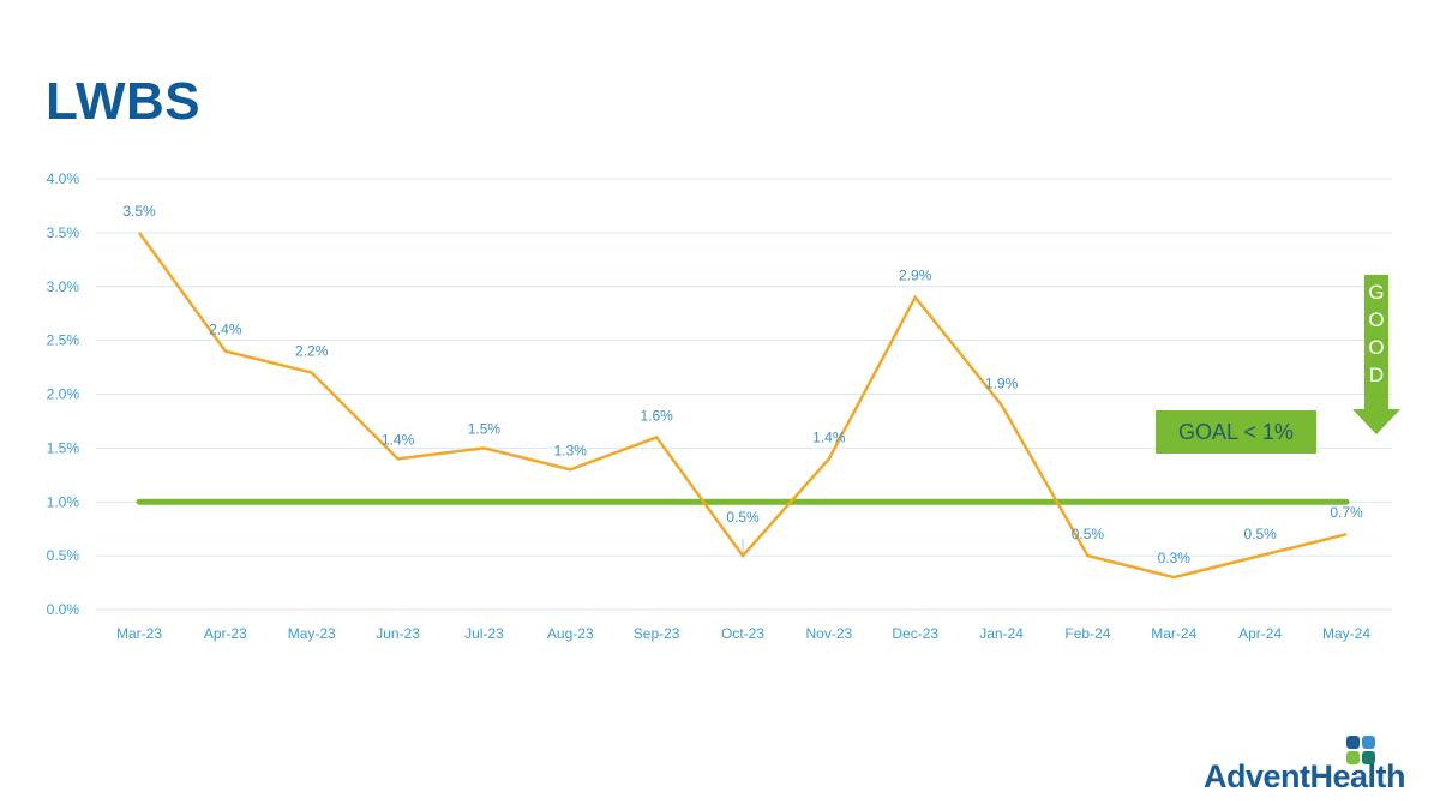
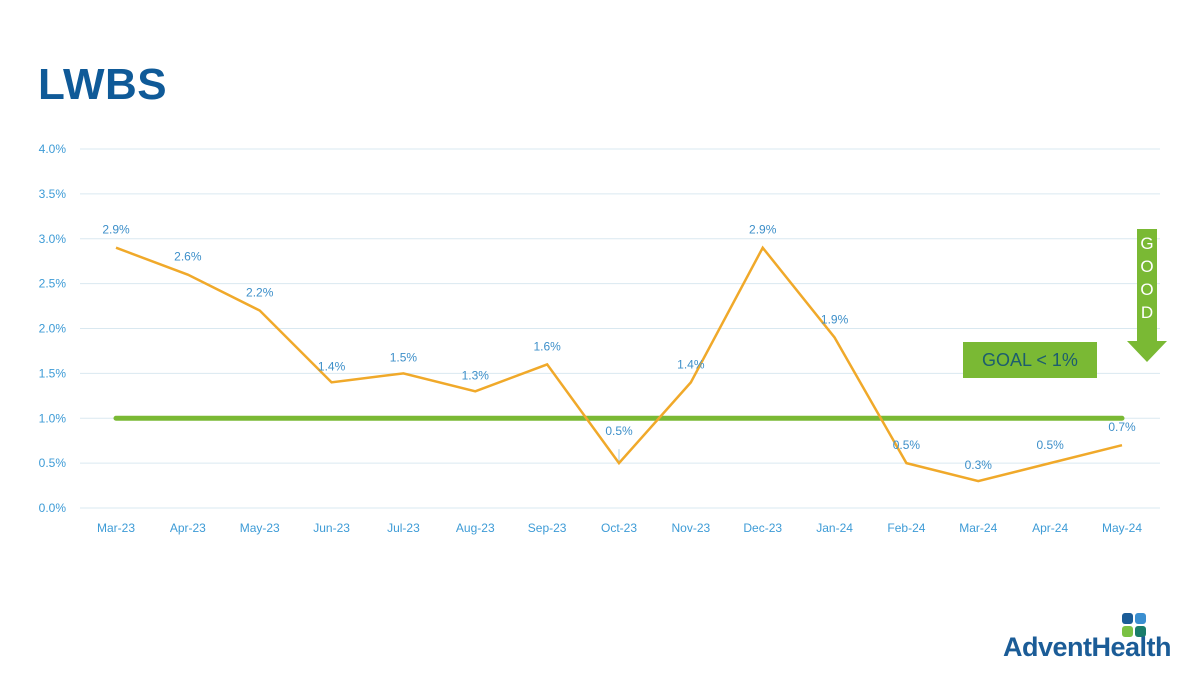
LWBS/Mar-23: 3.5% -> 2.9%
LWBS/Apr-23: 2.4% -> 2.6%
